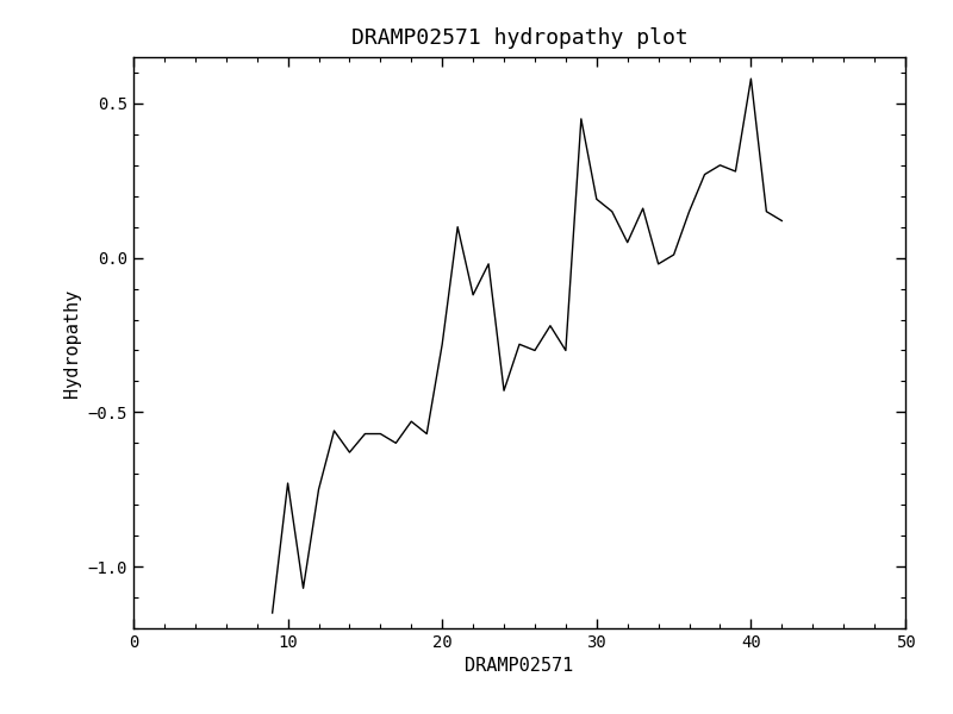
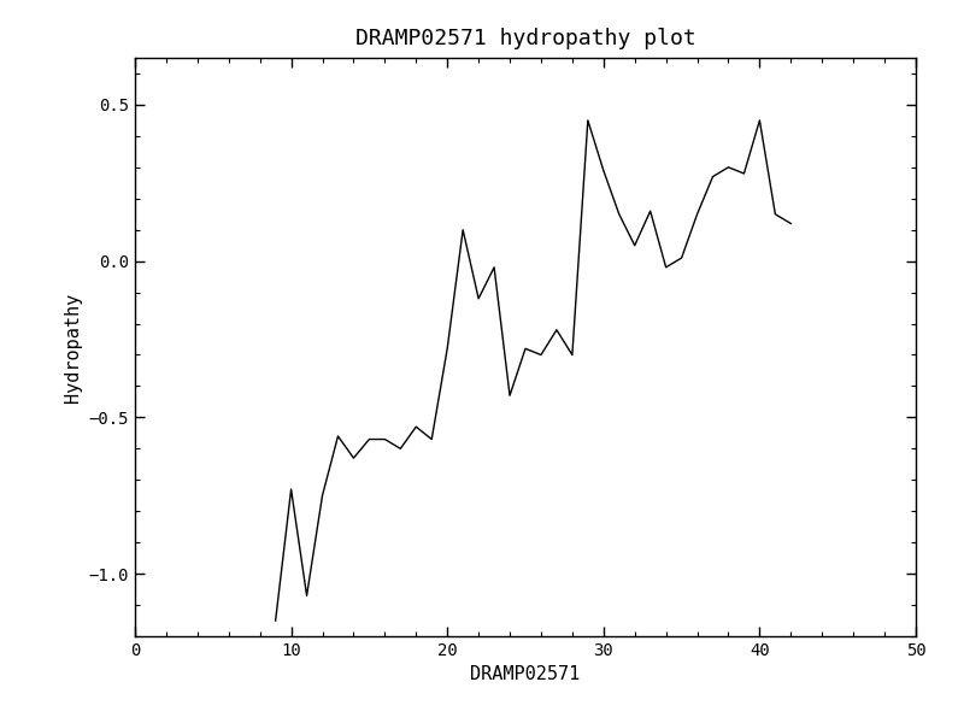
30: 0.19 -> 0.29
40: 0.58 -> 0.45
